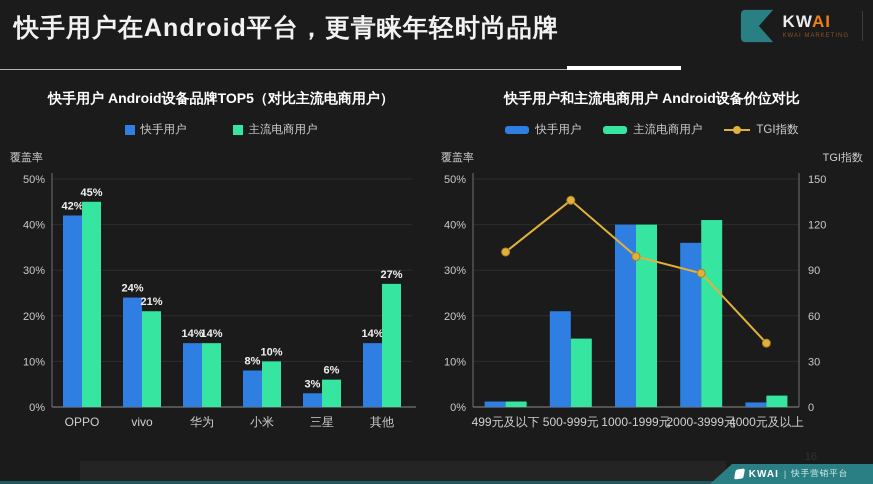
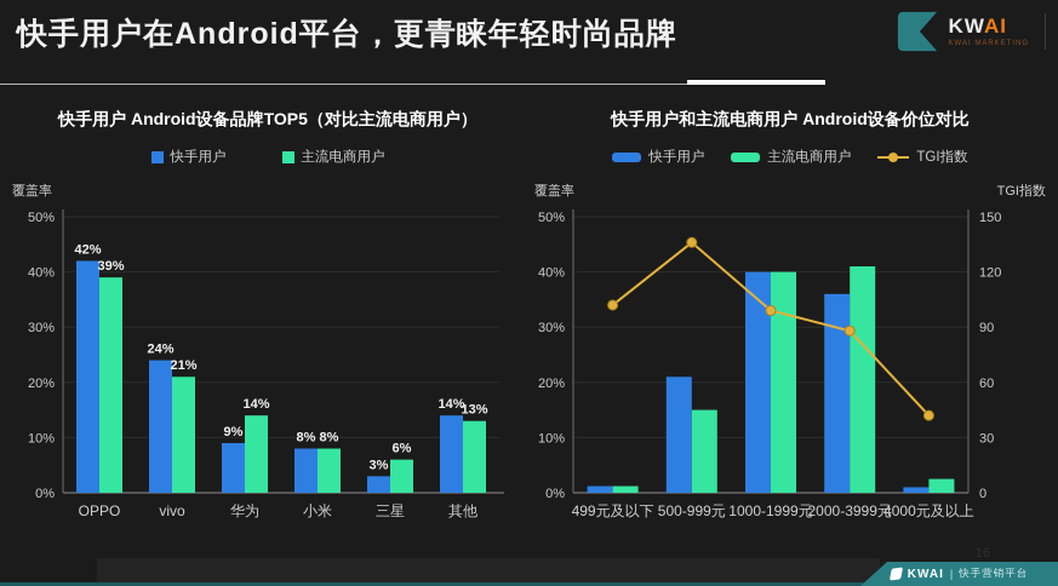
快手用户 Android设备品牌TOP5（对比主流电商用户）/主流电商用户/OPPO: 45% -> 39%
快手用户 Android设备品牌TOP5（对比主流电商用户）/快手用户/华为: 14% -> 9%
快手用户 Android设备品牌TOP5（对比主流电商用户）/主流电商用户/小米: 10% -> 8%
快手用户 Android设备品牌TOP5（对比主流电商用户）/主流电商用户/其他: 27% -> 13%
